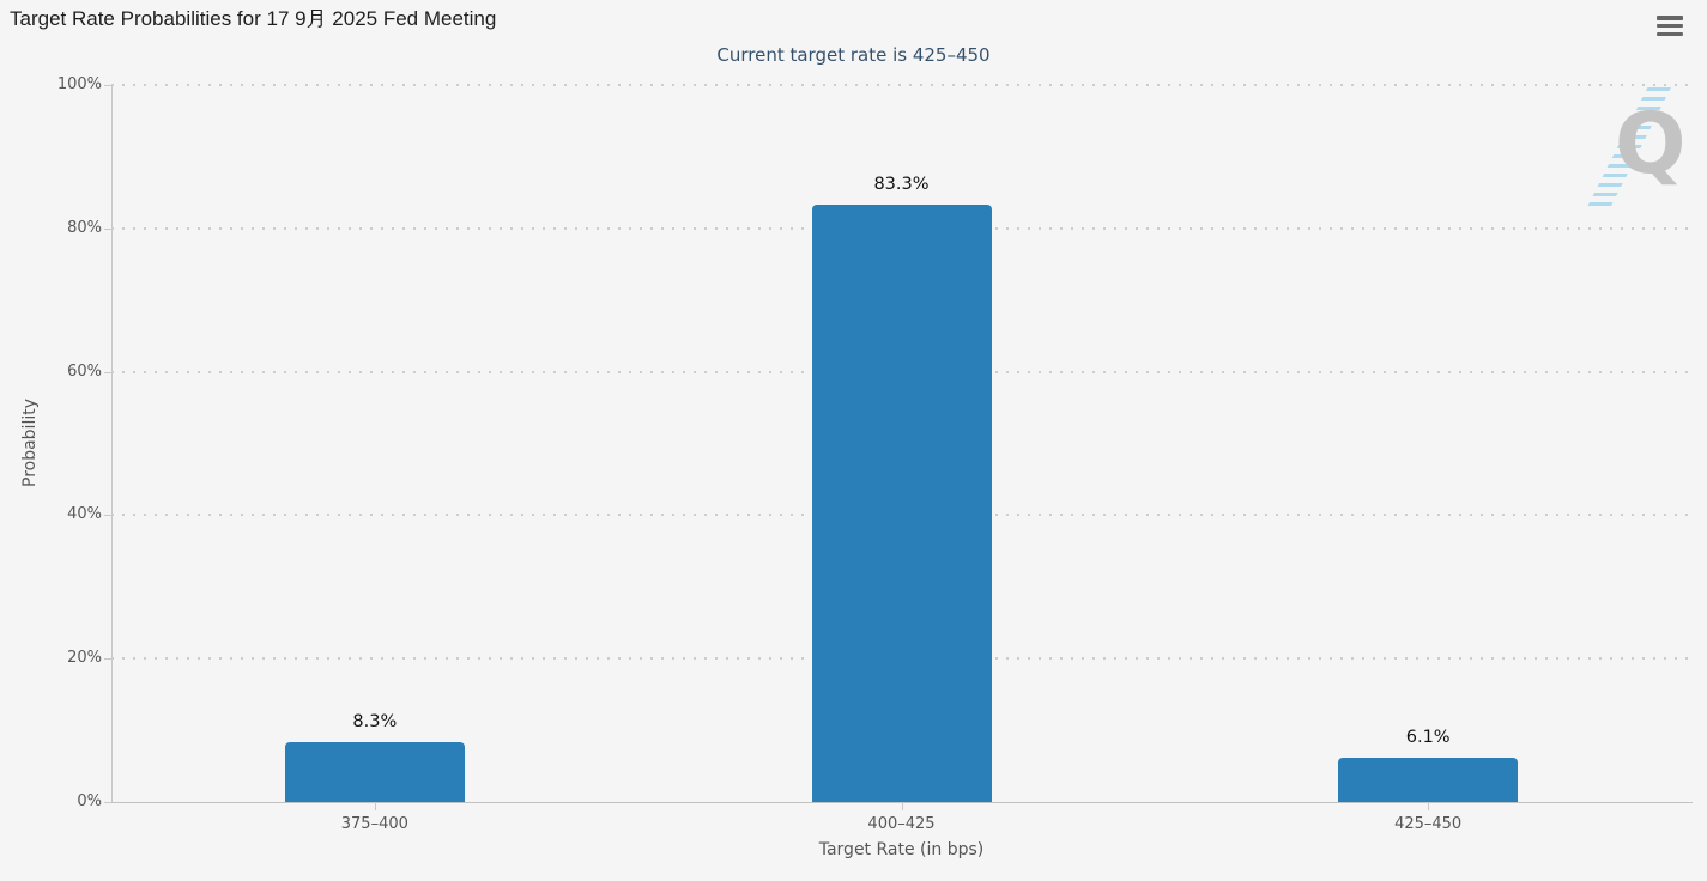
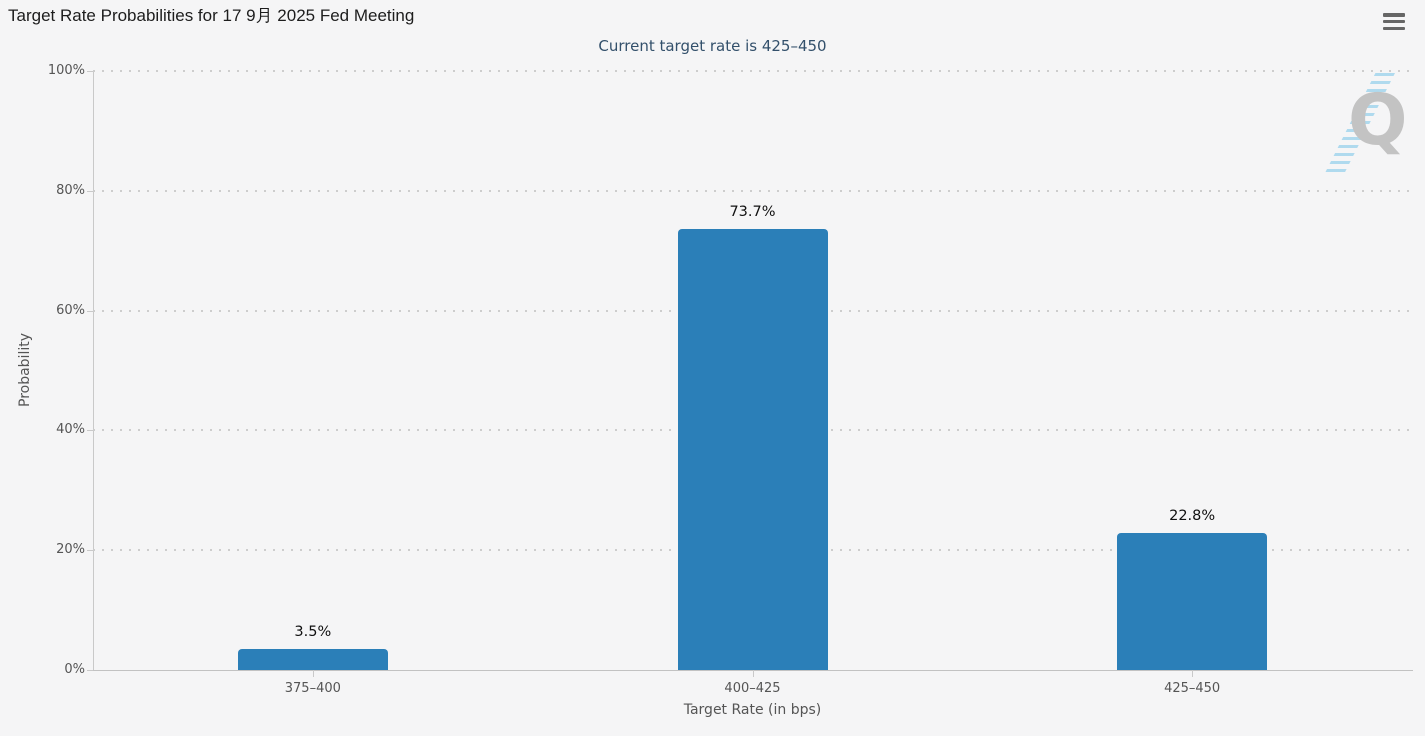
375–400: 8.3% -> 3.5%
400–425: 83.3% -> 73.7%
425–450: 6.1% -> 22.8%
